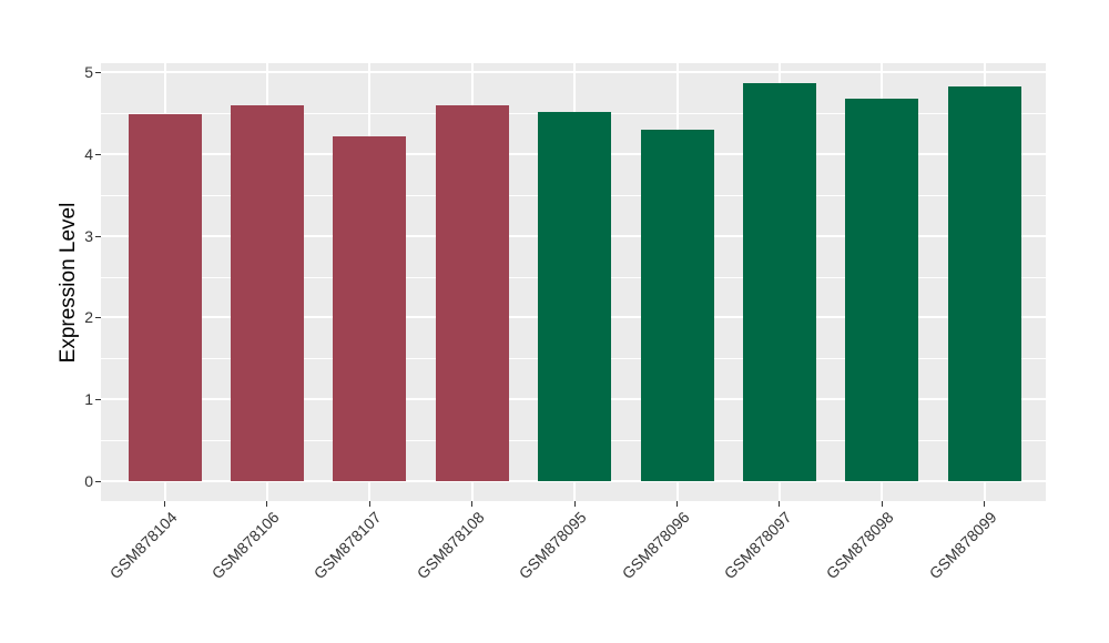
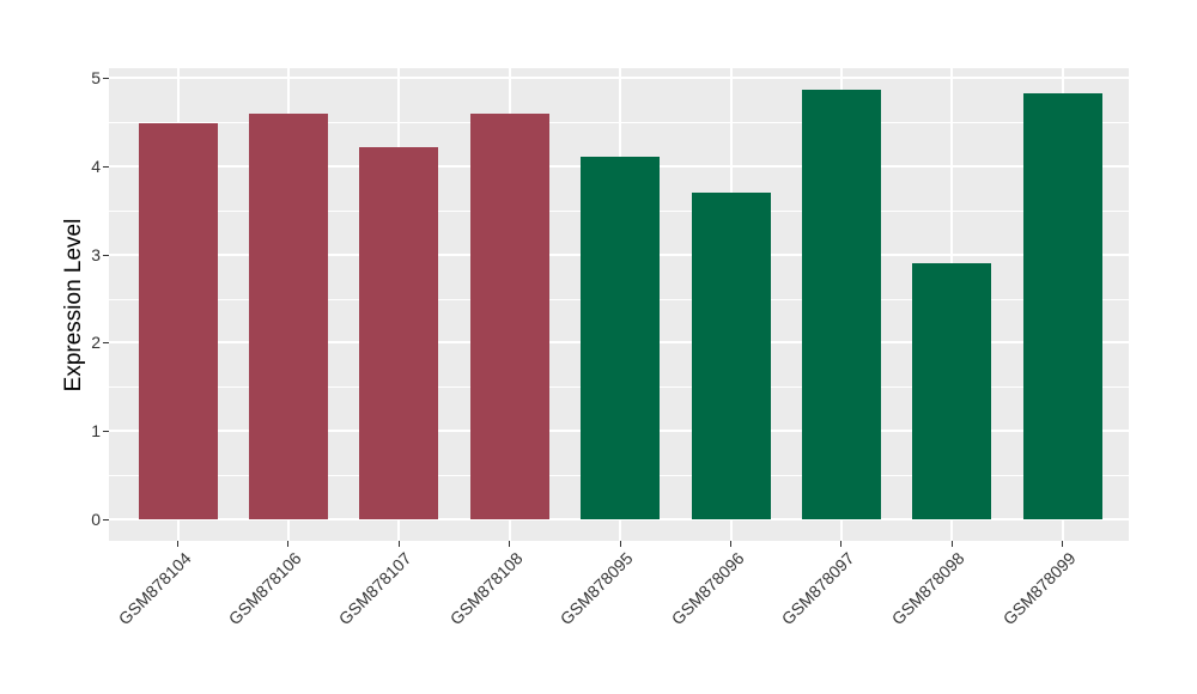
GSM878095: 4.5 -> 4.1
GSM878096: 4.3 -> 3.7
GSM878098: 4.7 -> 2.9
